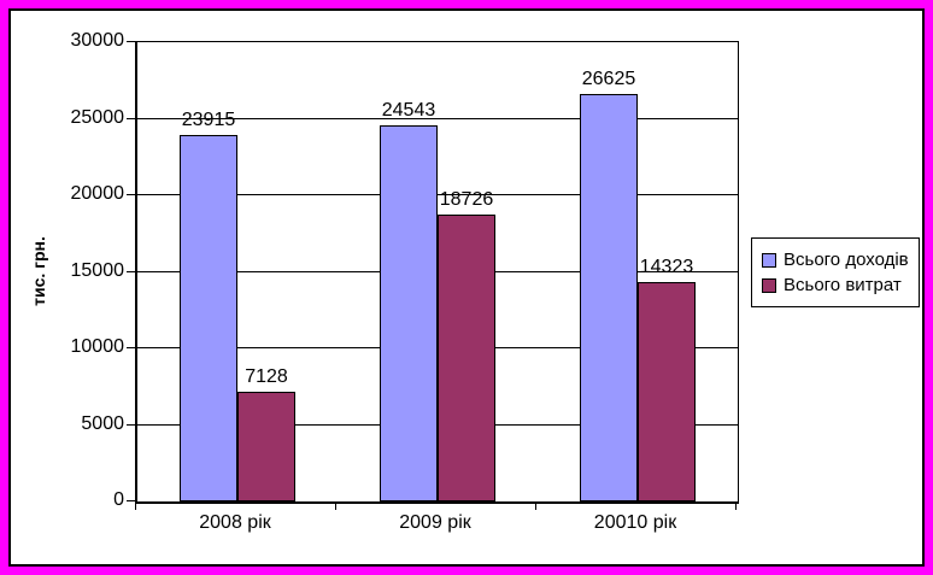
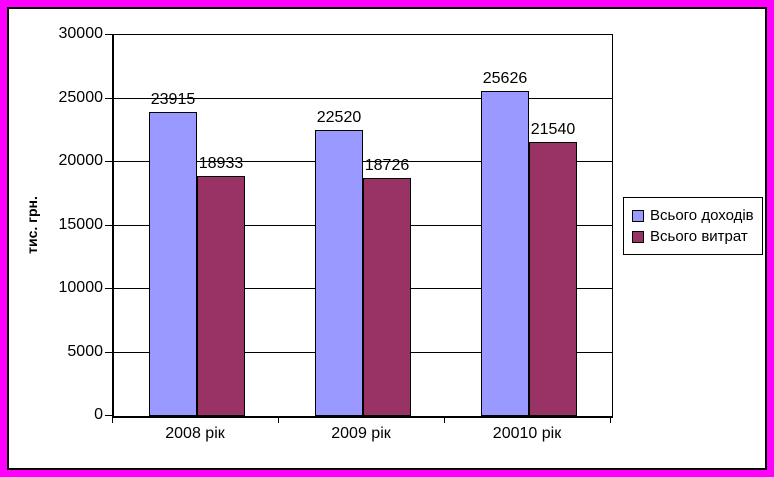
Всього витрат/2008 рік: 7128 -> 18933
Всього доходів/2009 рік: 24543 -> 22520
Всього доходів/20010 рік: 26625 -> 25626
Всього витрат/20010 рік: 14323 -> 21540
